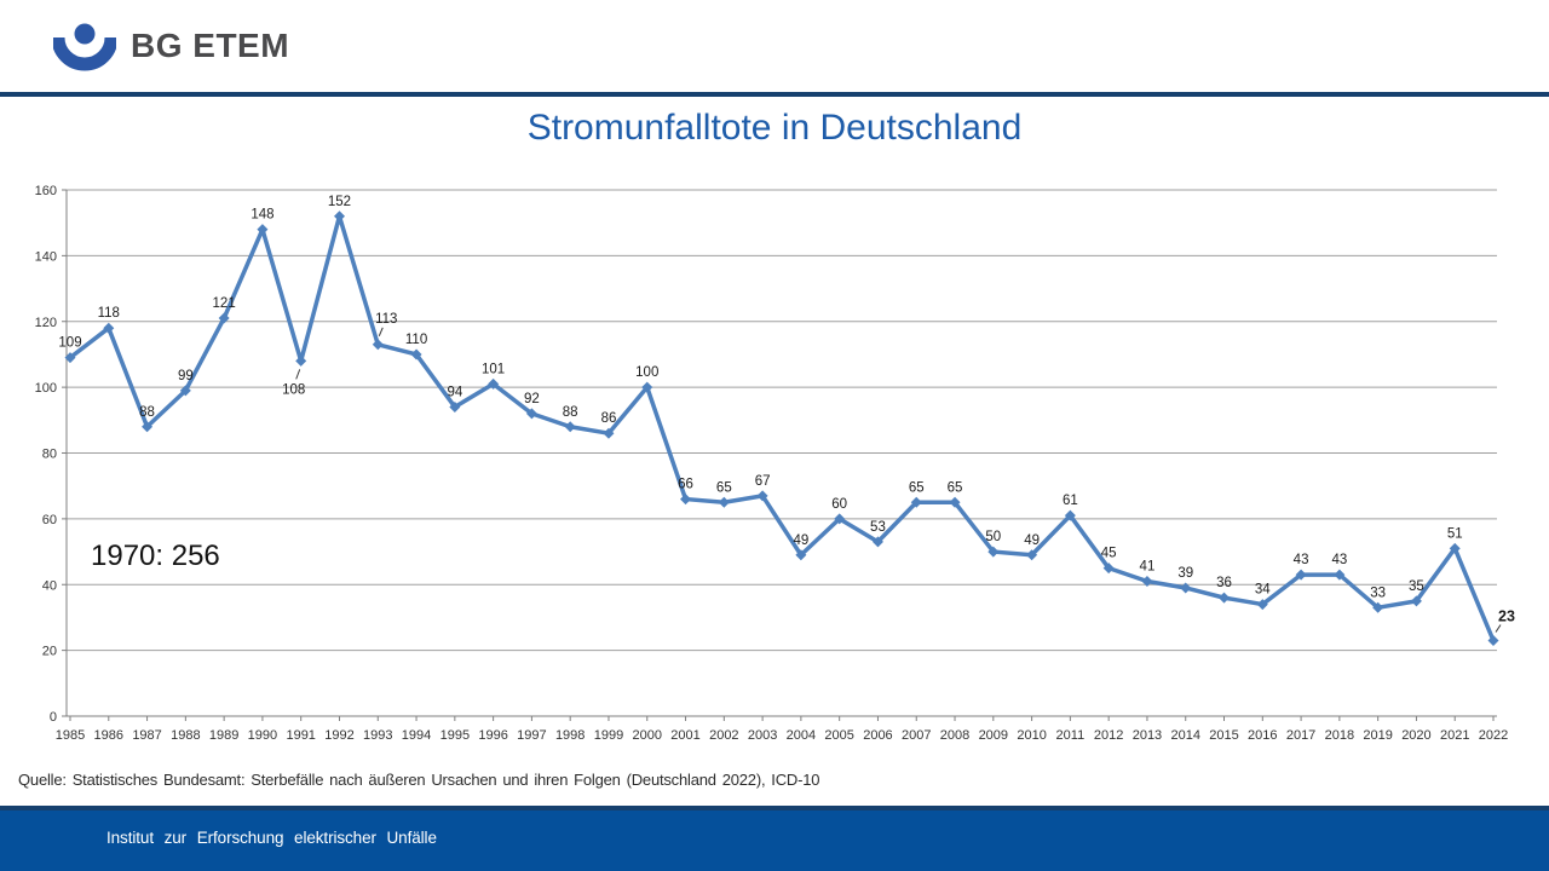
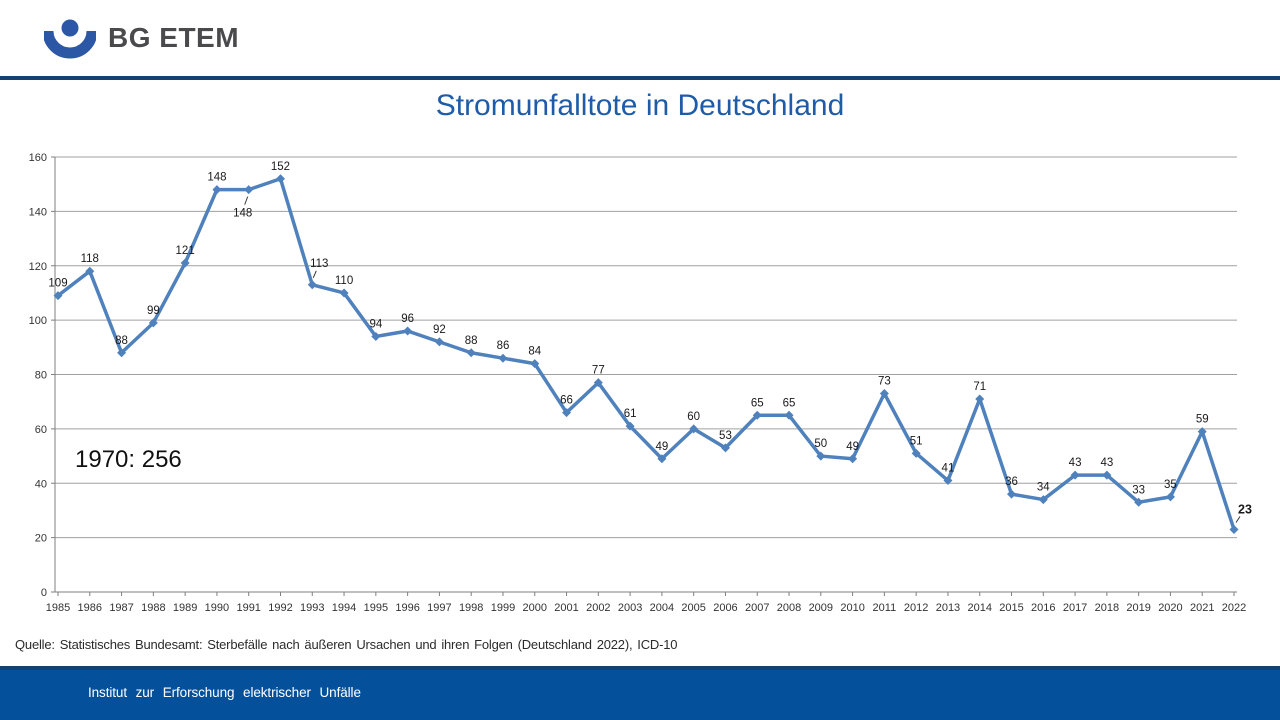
1991: 108 -> 148
1996: 101 -> 96
2000: 100 -> 84
2002: 65 -> 77
2003: 67 -> 61
2011: 61 -> 73
2012: 45 -> 51
2014: 39 -> 71
2021: 51 -> 59
